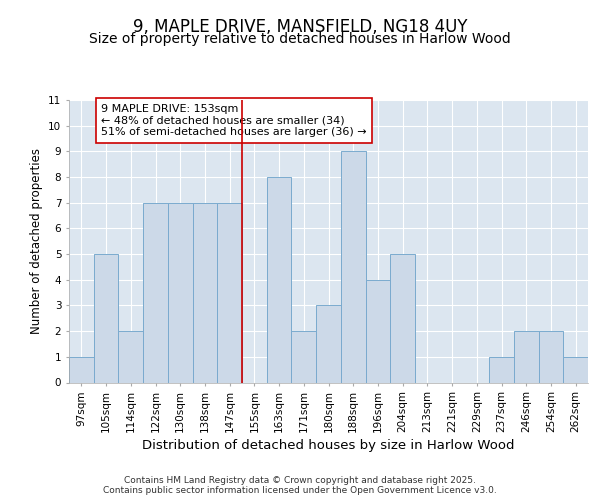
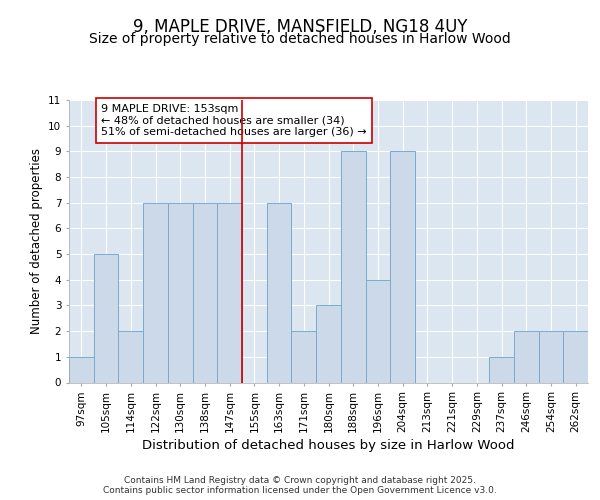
163sqm: 8 -> 7
204sqm: 5 -> 9
262sqm: 1 -> 2
